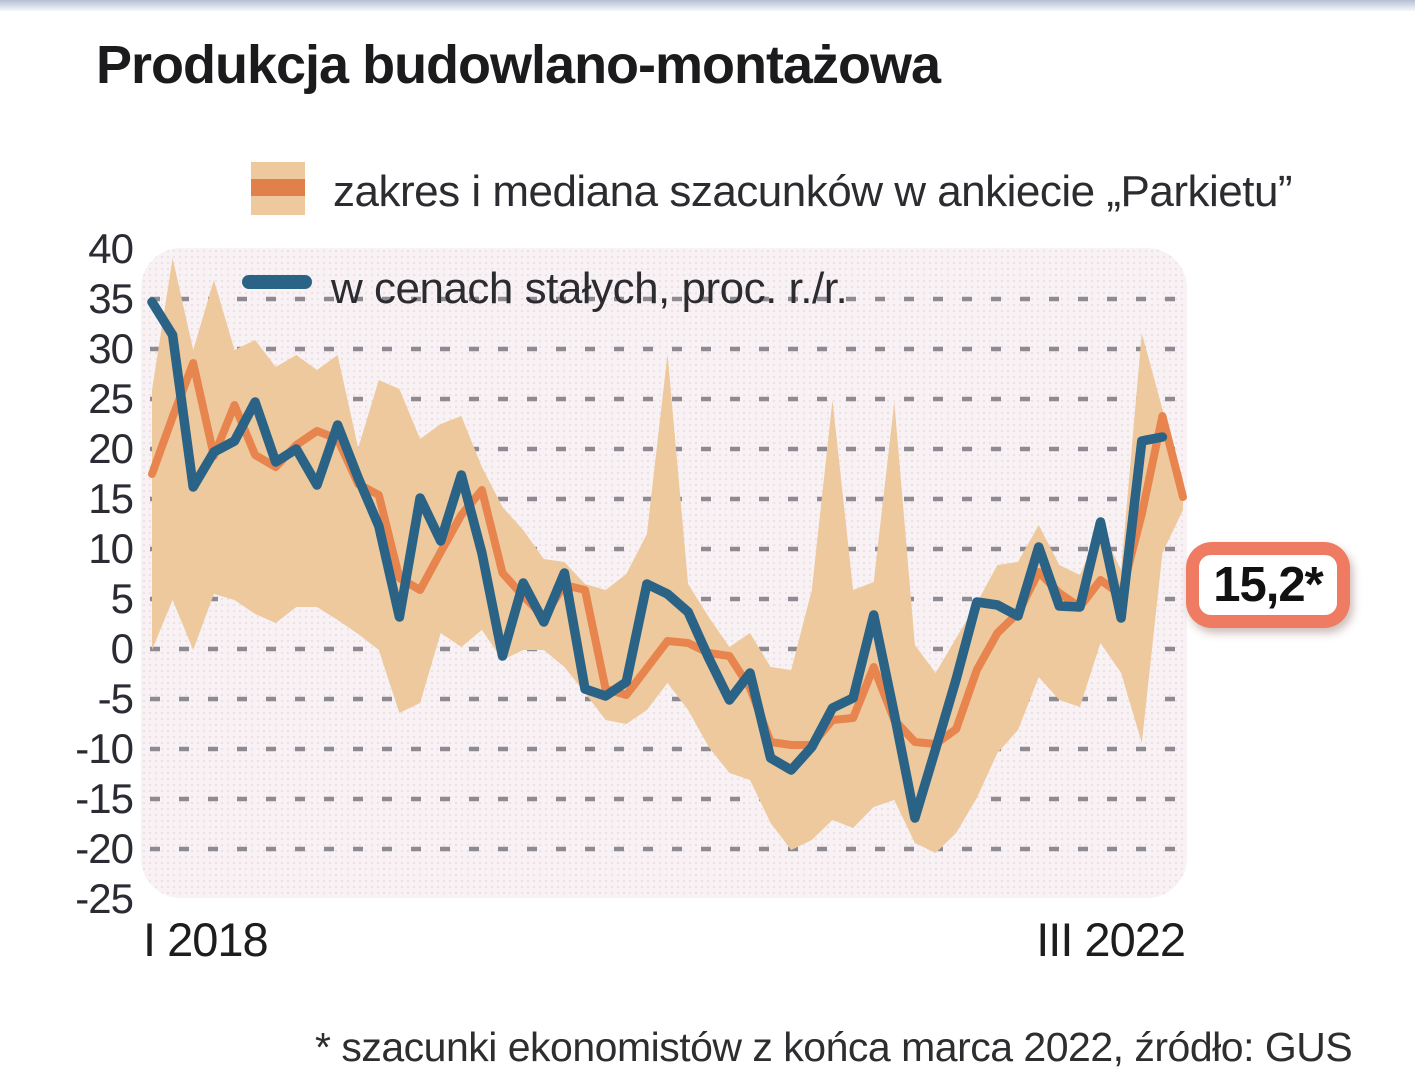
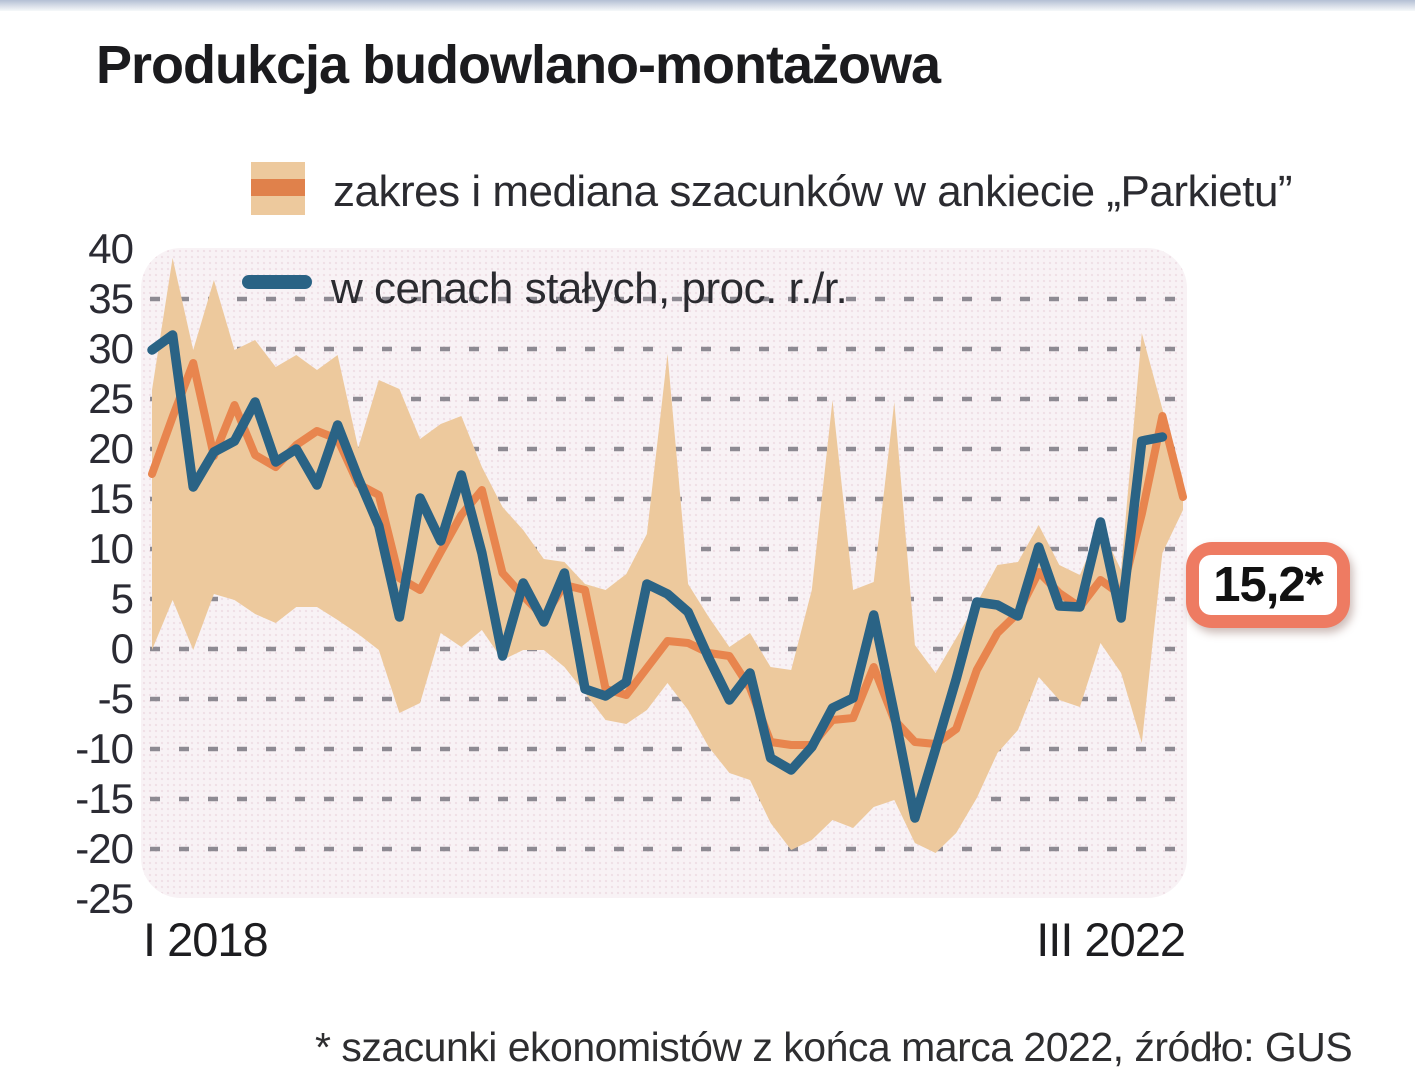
w cenach stałych, proc. r./r./I 2018: 34.7 -> 29.9
